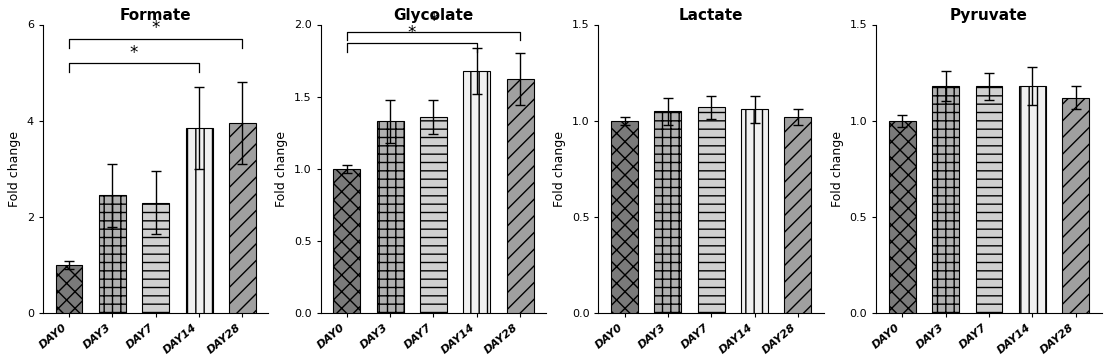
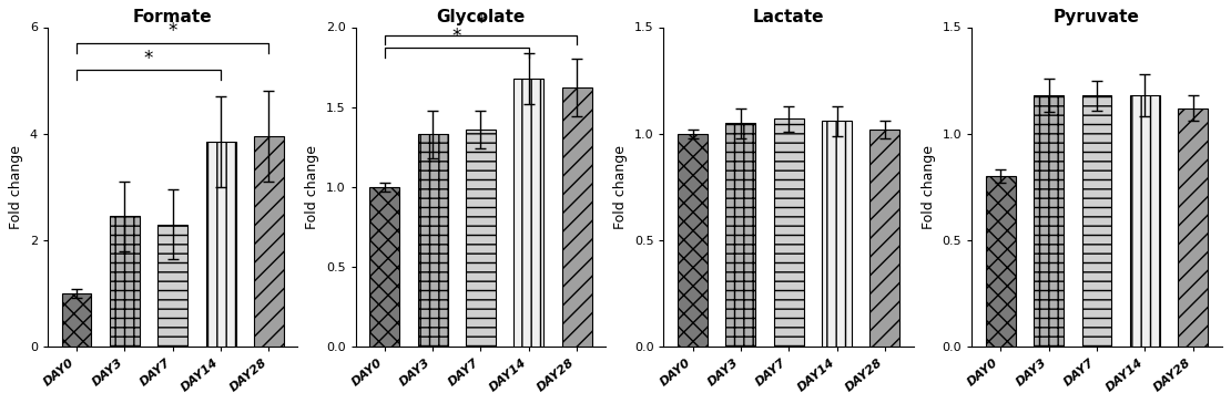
Pyruvate/DAY0: 1.00 -> 0.80
